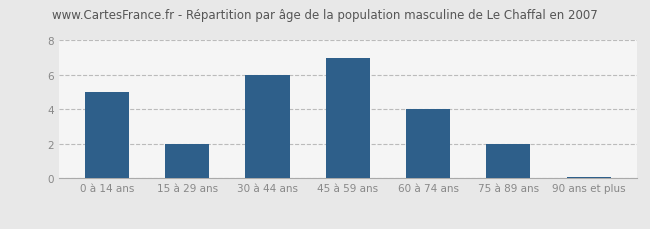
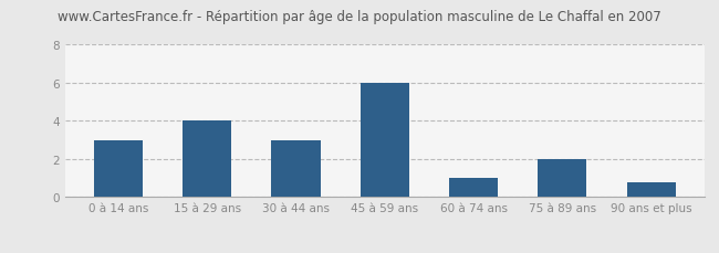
0 à 14 ans: 5.0 -> 3.0
15 à 29 ans: 2.0 -> 4.0
30 à 44 ans: 6.0 -> 3.0
45 à 59 ans: 7.0 -> 6.0
60 à 74 ans: 4.0 -> 1.0
90 ans et plus: 0.1 -> 0.8
